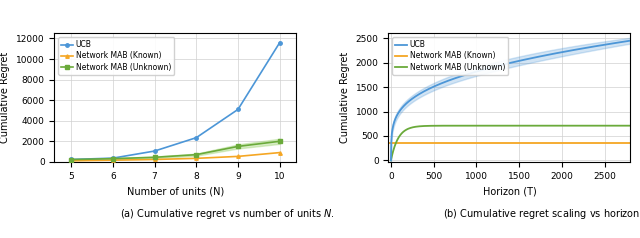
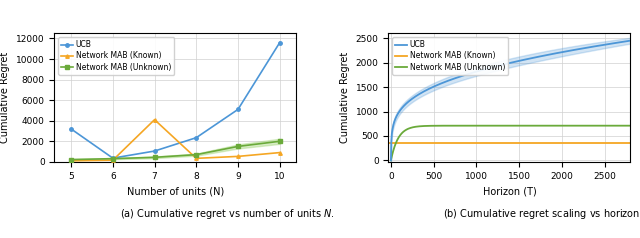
UCB/5: 200 -> 3200
Network MAB (Known)/7: 200 -> 4100
